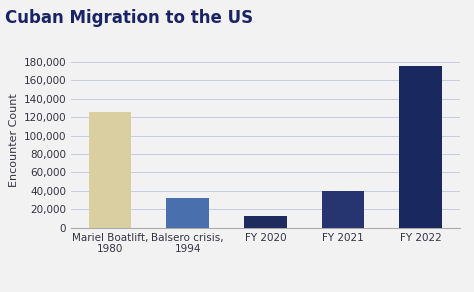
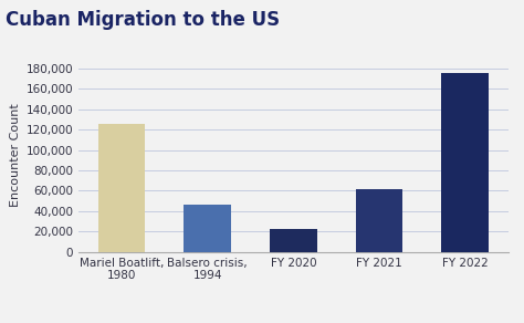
Balsero crisis, 1994: 32,000 -> 46,000
FY 2020: 13,000 -> 22,000
FY 2021: 40,000 -> 62,000
